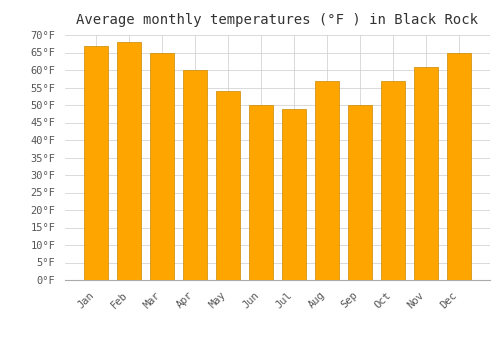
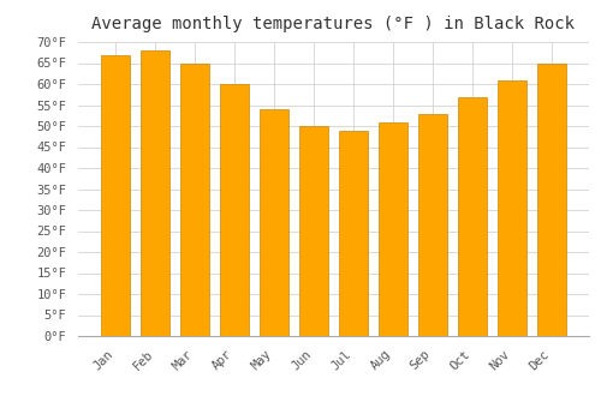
Aug: 57°F -> 51°F
Sep: 50°F -> 53°F
